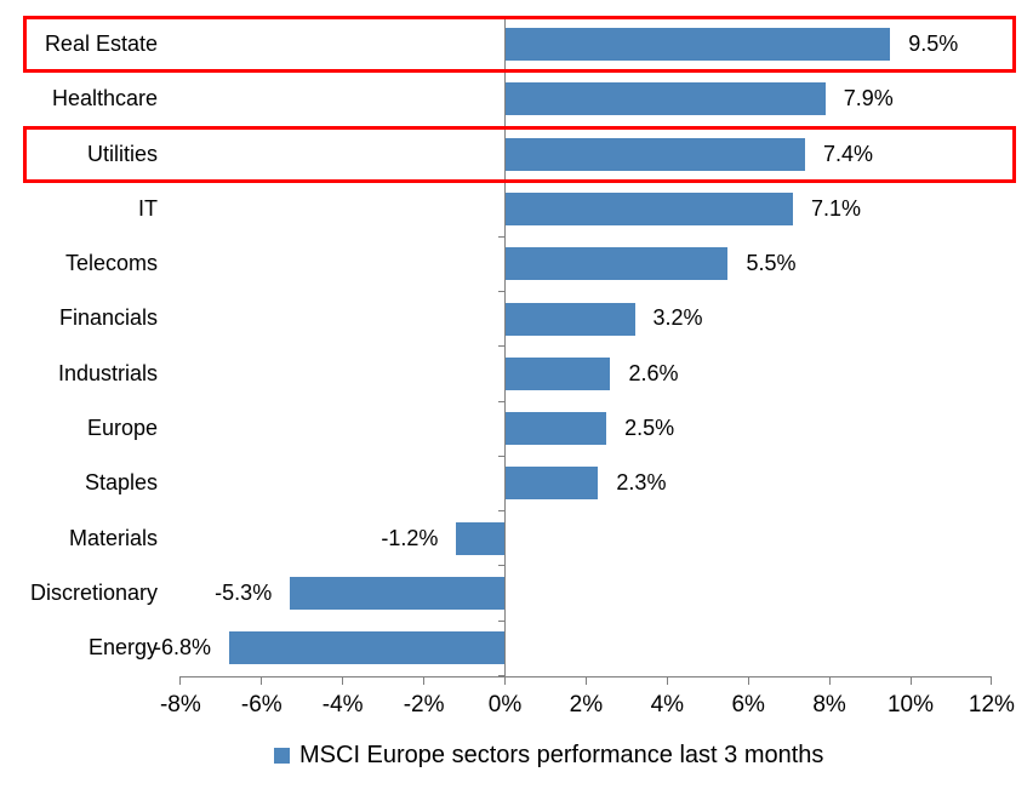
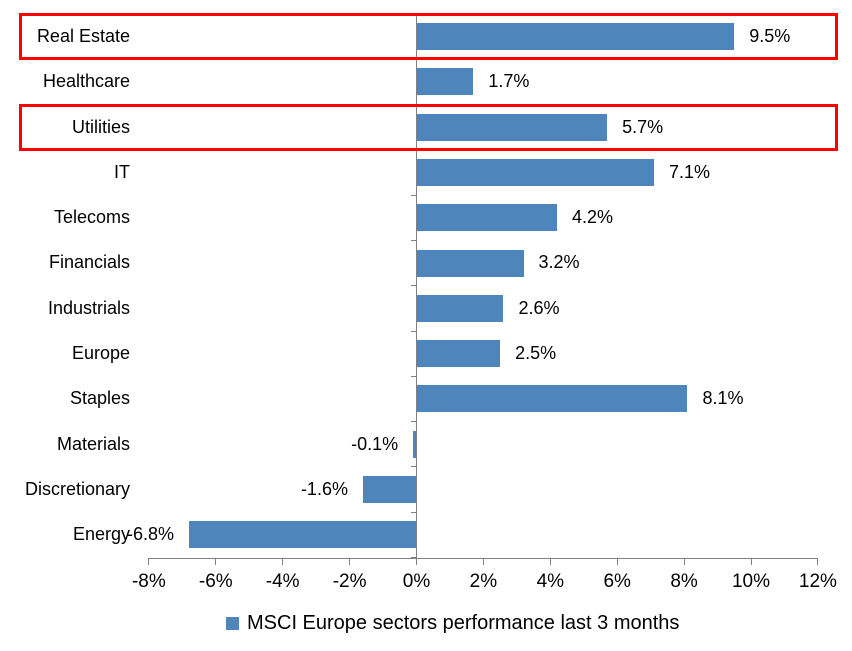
Healthcare: 7.9% -> 1.7%
Utilities: 7.4% -> 5.7%
Telecoms: 5.5% -> 4.2%
Staples: 2.3% -> 8.1%
Materials: -1.2% -> -0.1%
Discretionary: -5.3% -> -1.6%
